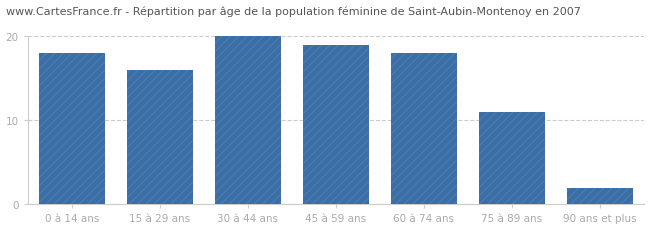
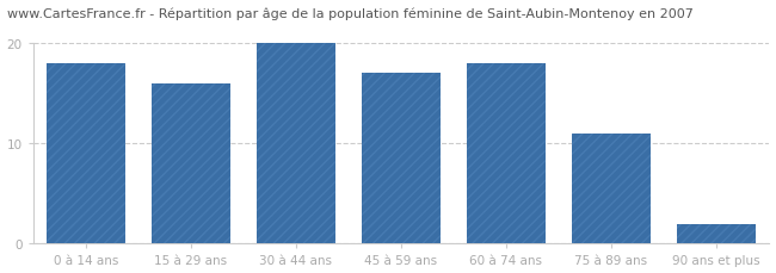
45 à 59 ans: 19 -> 17
